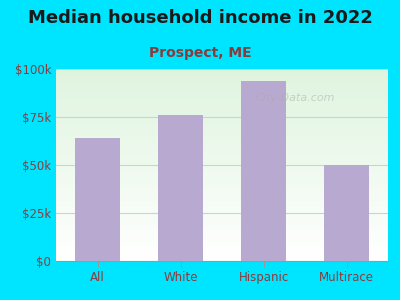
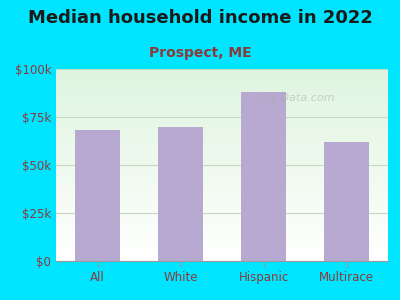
All: $64k -> $68k
White: $76k -> $70k
Hispanic: $94k -> $88k
Multirace: $50k -> $62k
